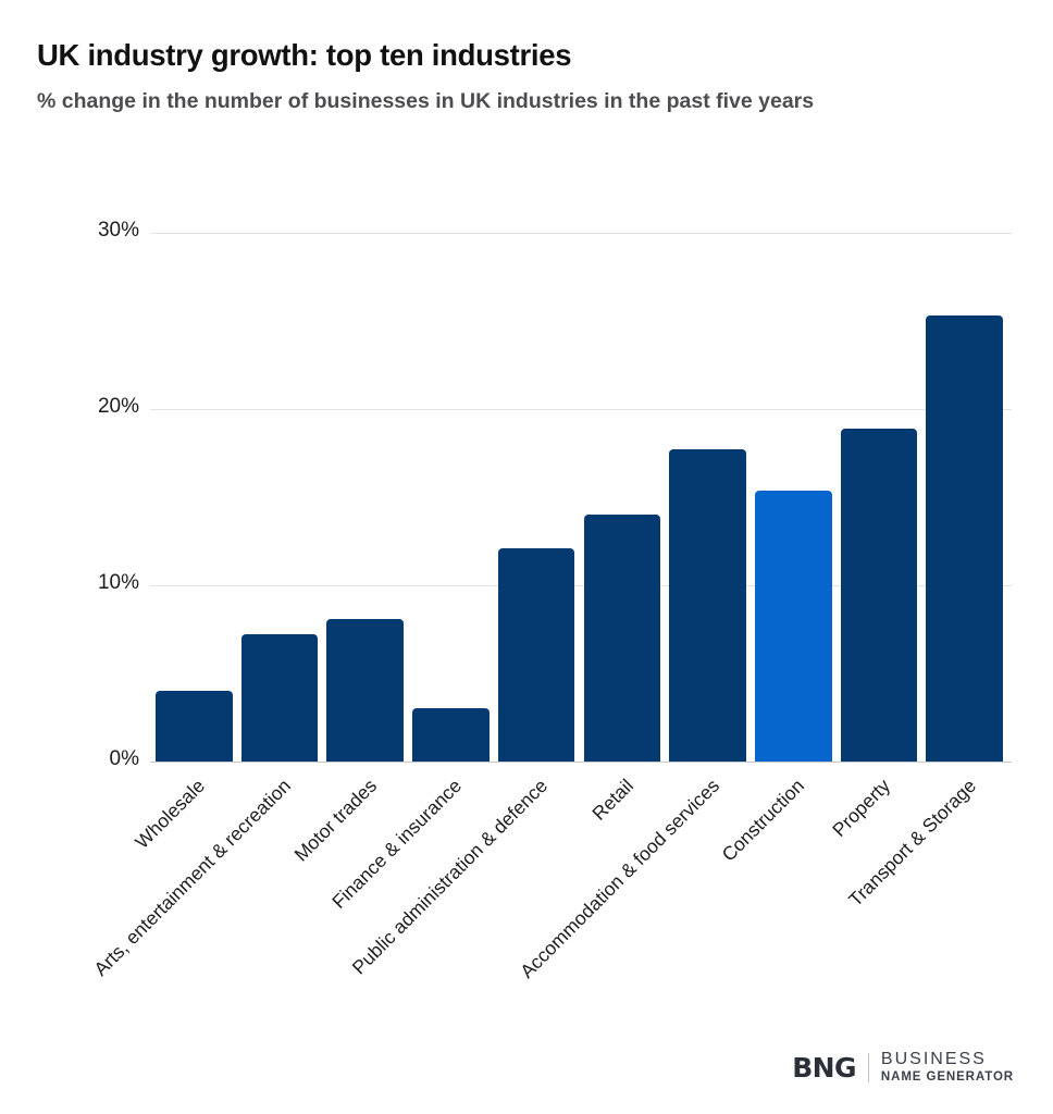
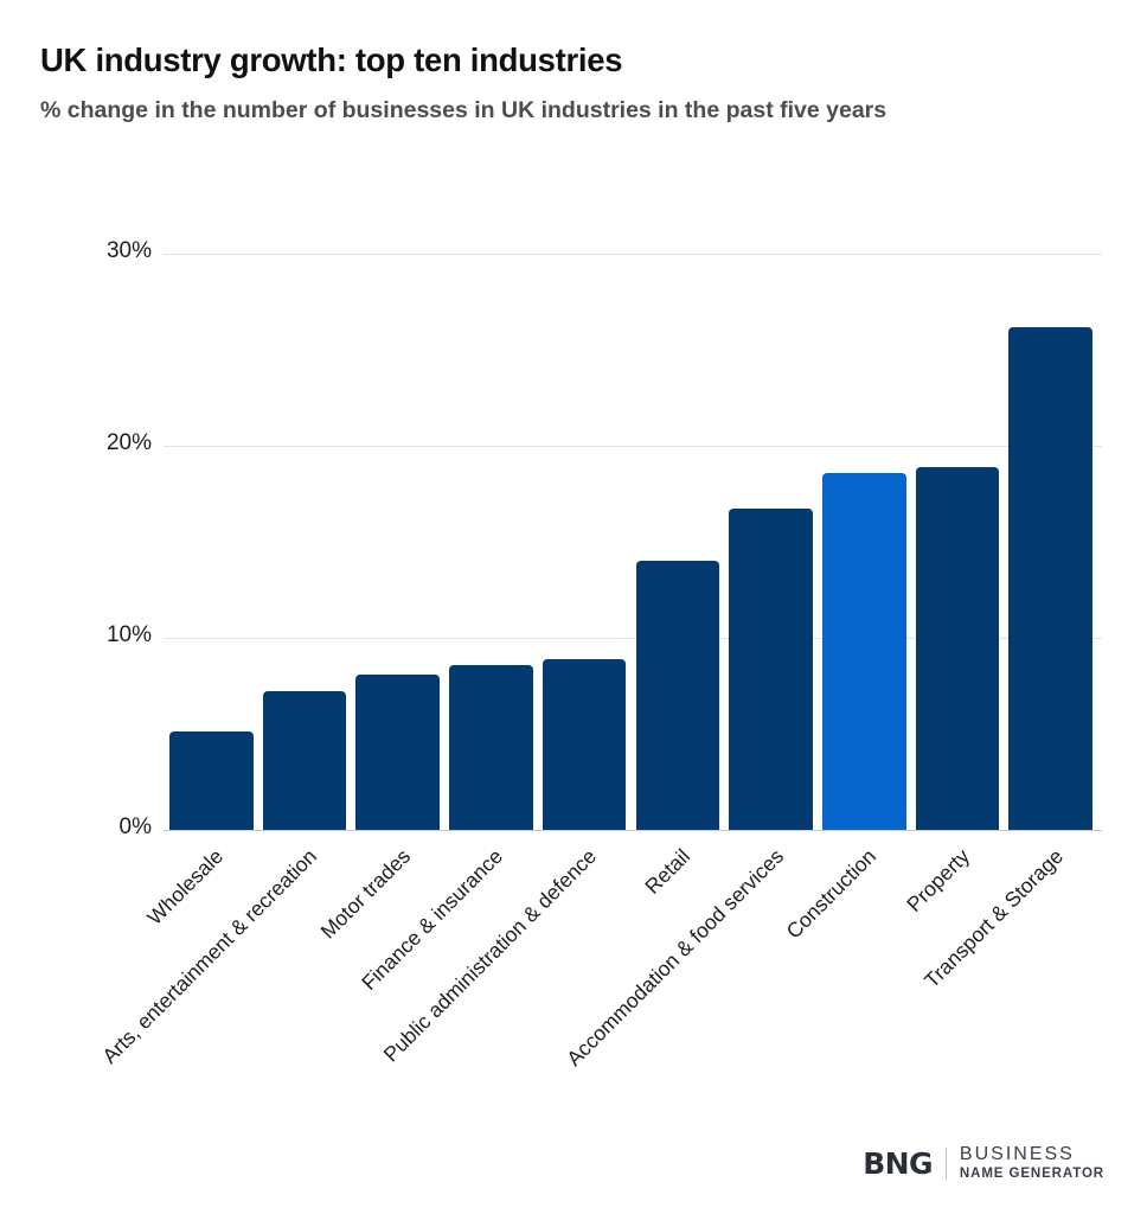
Wholesale: 4.0% -> 5.1%
Finance & insurance: 3.0% -> 8.6%
Public administration & defence: 12.1% -> 8.9%
Accommodation & food services: 17.7% -> 16.7%
Construction: 15.4% -> 18.6%
Transport & Storage: 25.3% -> 26.2%
